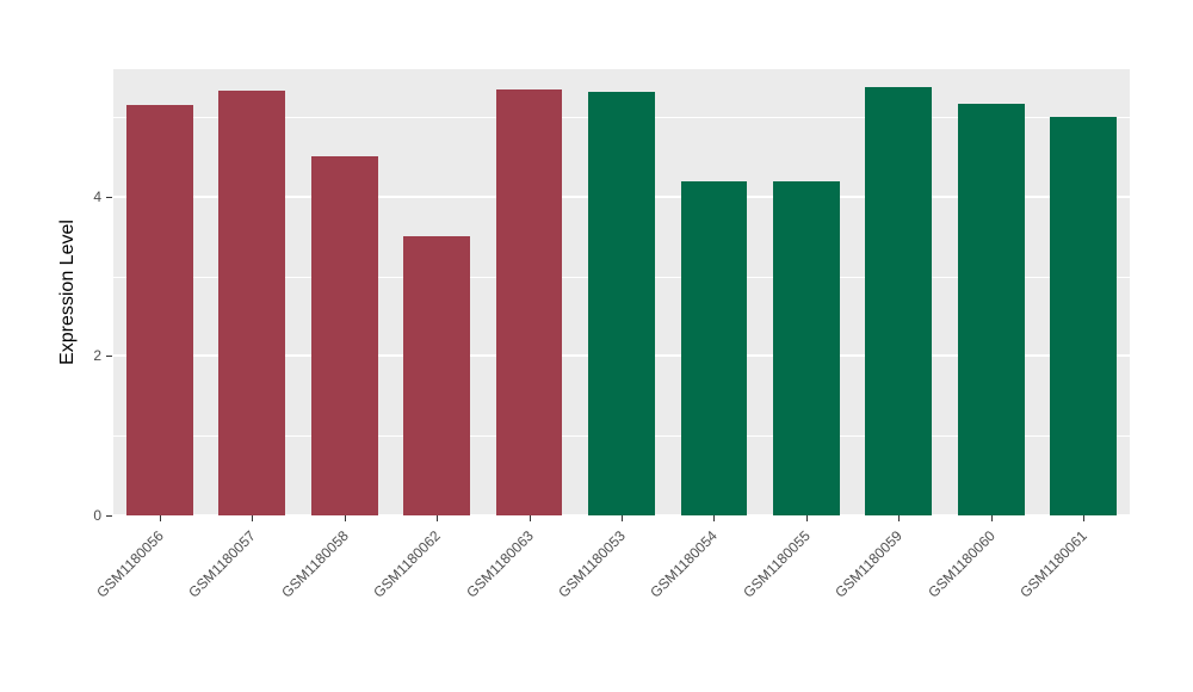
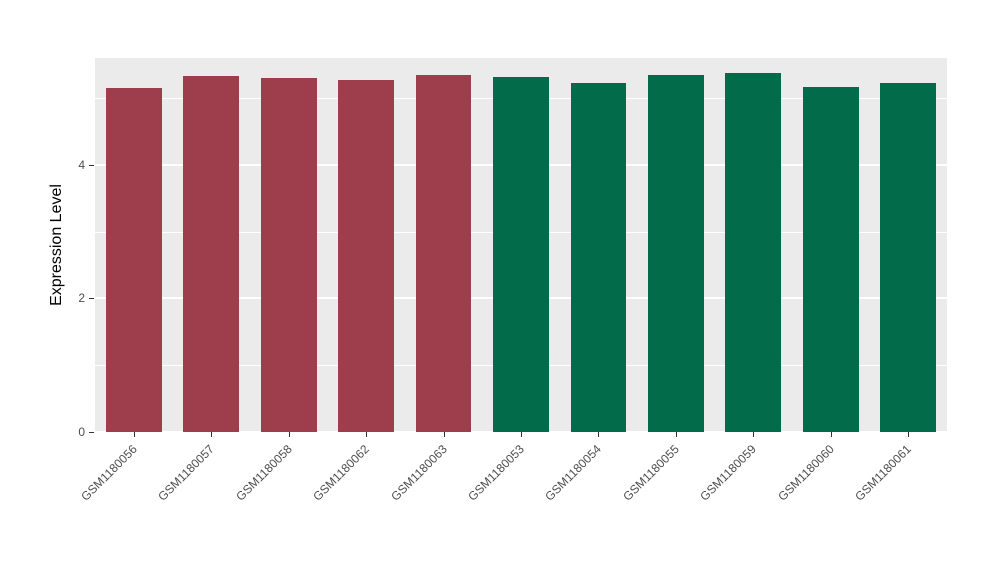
GSM1180058: 4.5 -> 5.3
GSM1180062: 3.5 -> 5.3
GSM1180054: 4.2 -> 5.2
GSM1180055: 4.2 -> 5.3
GSM1180061: 5.0 -> 5.2
